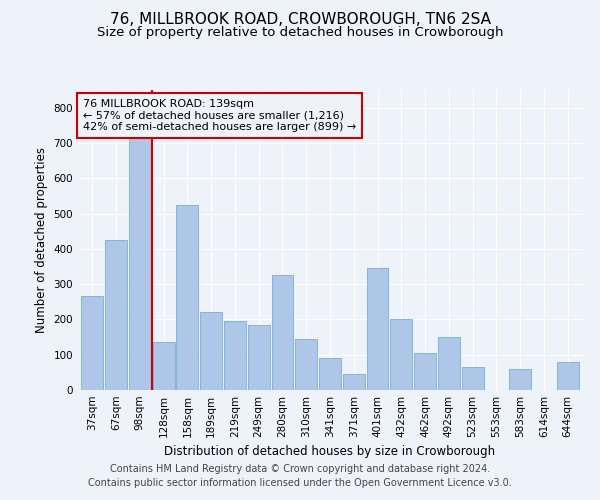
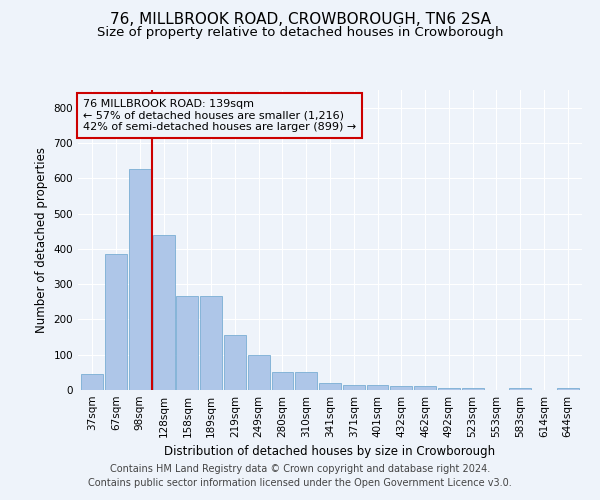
37sqm: 265 -> 45
67sqm: 425 -> 385
98sqm: 715 -> 625
128sqm: 135 -> 440
158sqm: 525 -> 265
189sqm: 220 -> 265
219sqm: 195 -> 155
249sqm: 185 -> 100
280sqm: 325 -> 50
310sqm: 145 -> 50
341sqm: 90 -> 20
371sqm: 45 -> 15
401sqm: 345 -> 15
432sqm: 200 -> 10
462sqm: 105 -> 10
492sqm: 150 -> 5
523sqm: 65 -> 5
583sqm: 60 -> 5
644sqm: 80 -> 5
